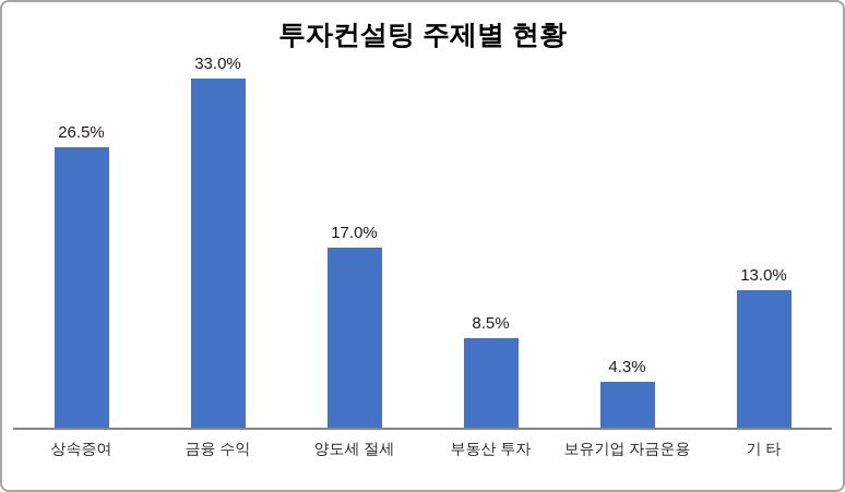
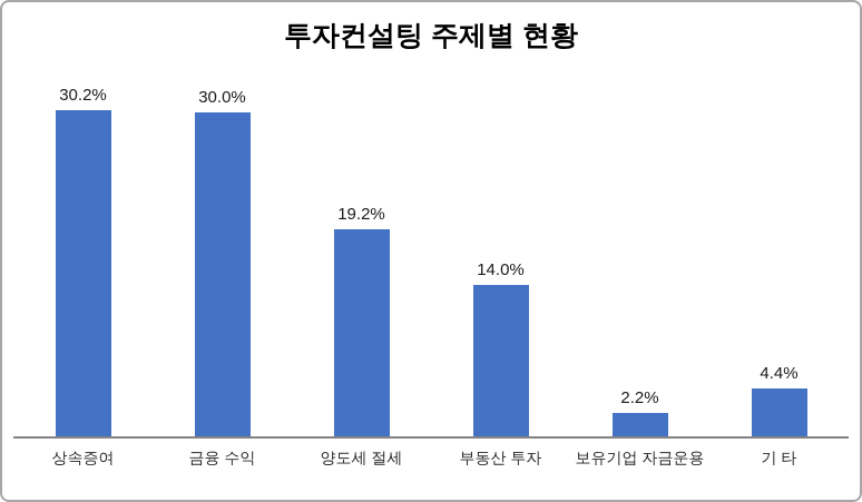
상속증여: 26.5% -> 30.2%
금융 수익: 33.0% -> 30.0%
양도세 절세: 17.0% -> 19.2%
부동산 투자: 8.5% -> 14.0%
보유기업 자금운용: 4.3% -> 2.2%
기 타: 13.0% -> 4.4%
